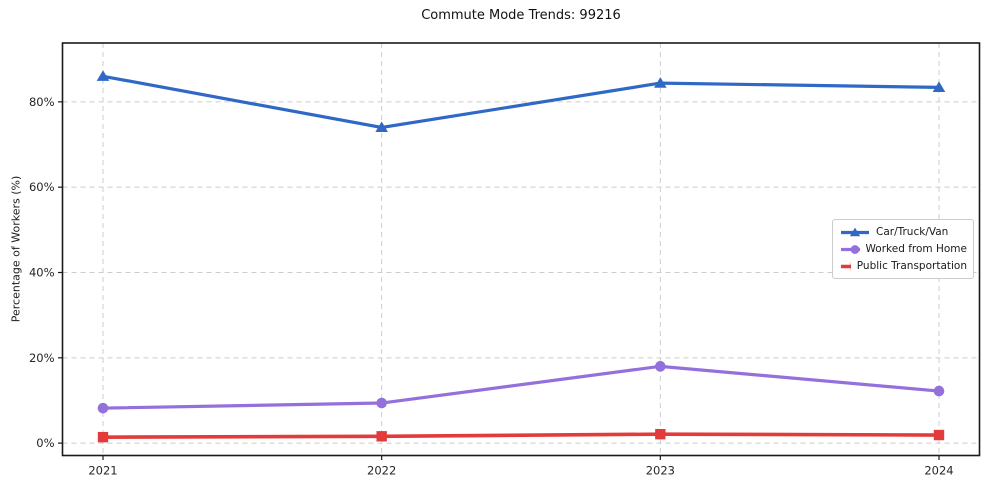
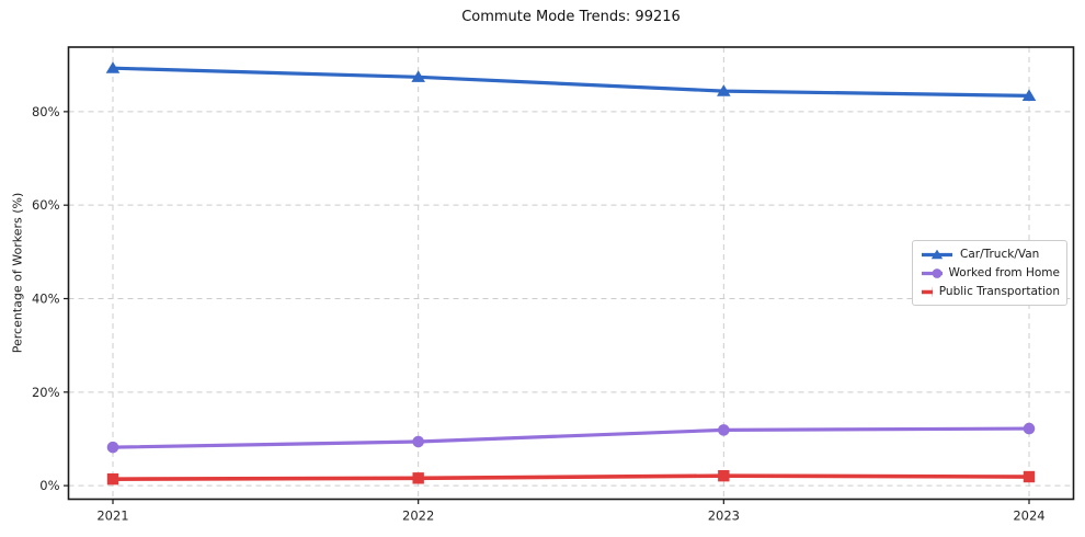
Car/Truck/Van/2021: 86% -> 89%
Car/Truck/Van/2022: 74% -> 87%
Worked from Home/2023: 18% -> 12%
